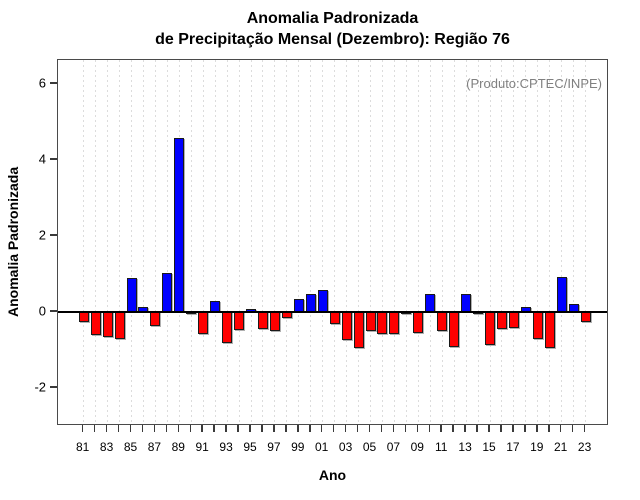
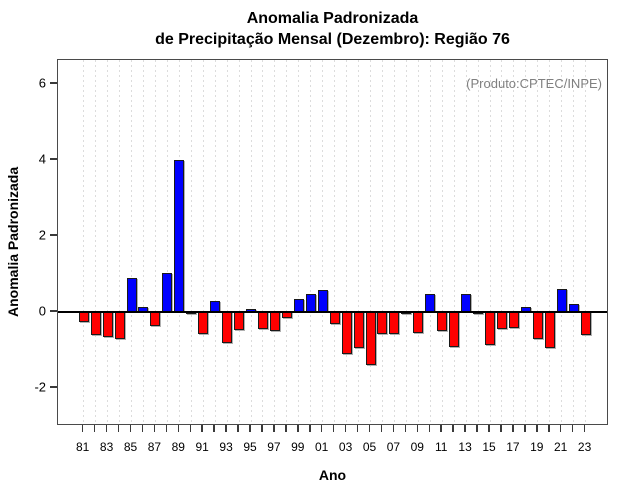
89: 4.6 -> 4.0
03: -0.7 -> -1.1
05: -0.5 -> -1.4
21: 0.9 -> 0.6
23: -0.3 -> -0.6
